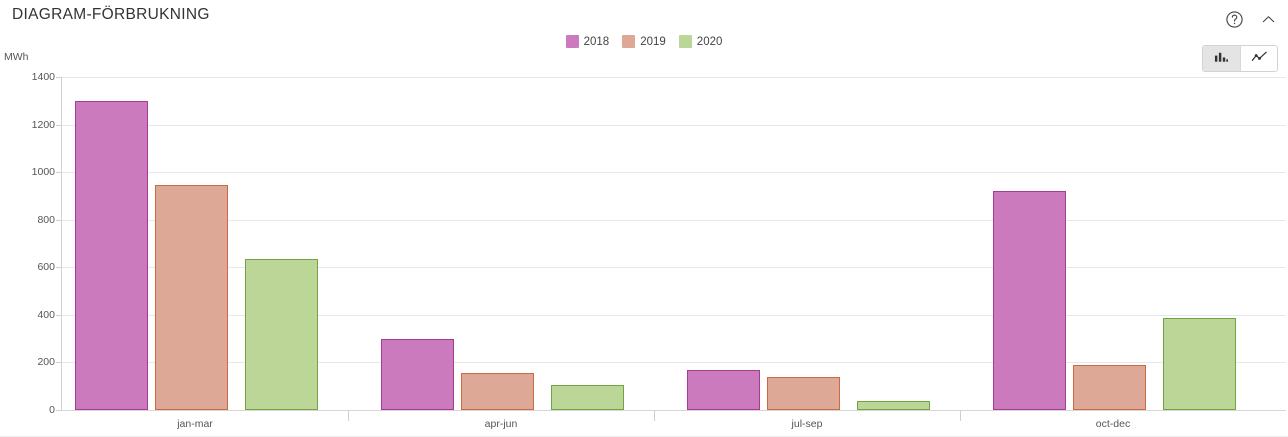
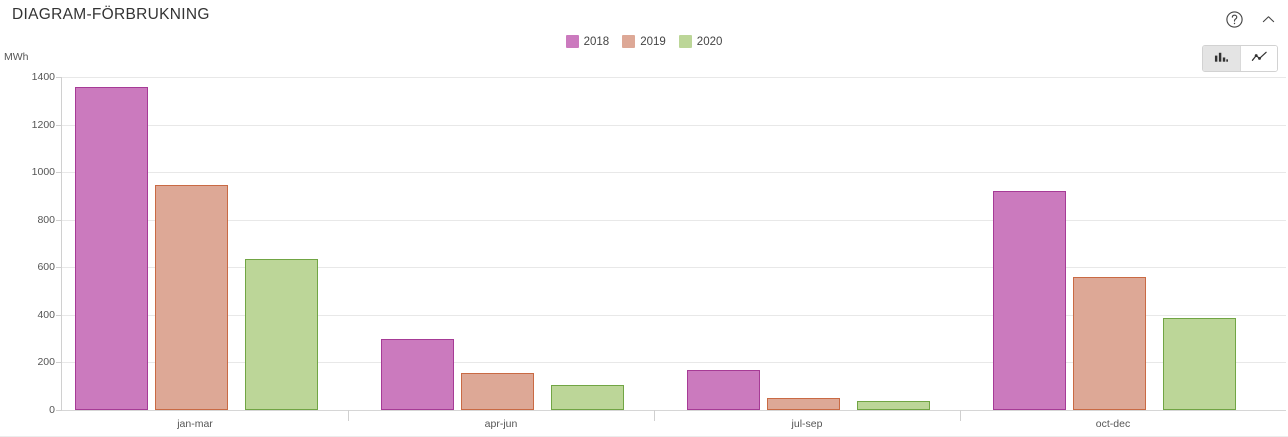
2018/jan-mar: 1300 -> 1360
2019/jul-sep: 140 -> 50
2019/oct-dec: 190 -> 560
